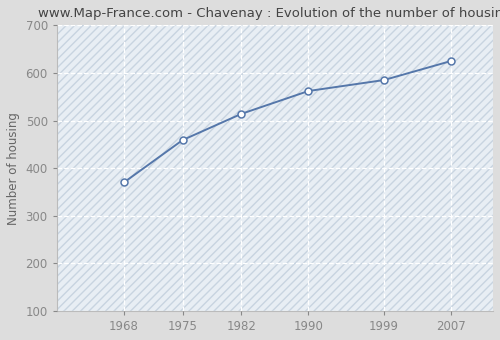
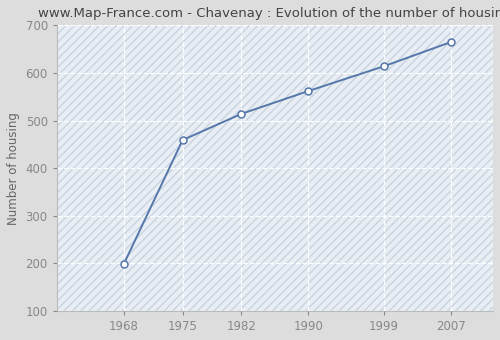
1968: 370 -> 199
1999: 585 -> 614
2007: 625 -> 665
